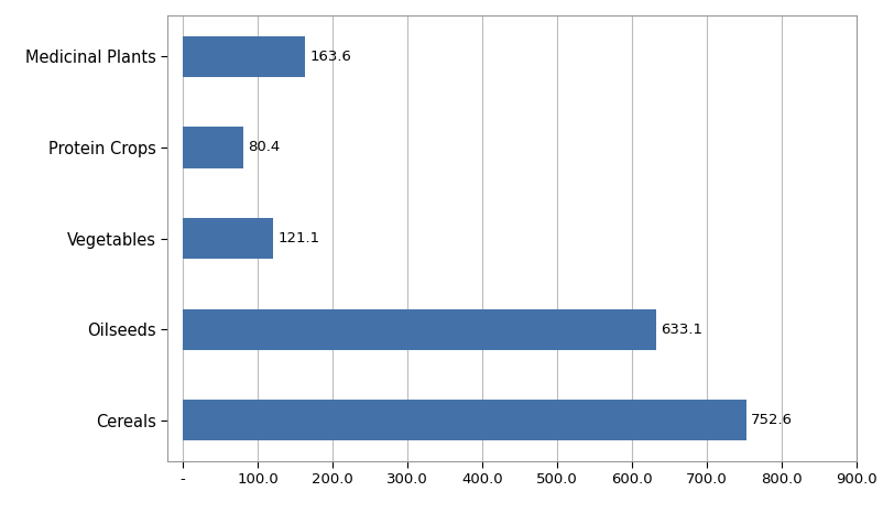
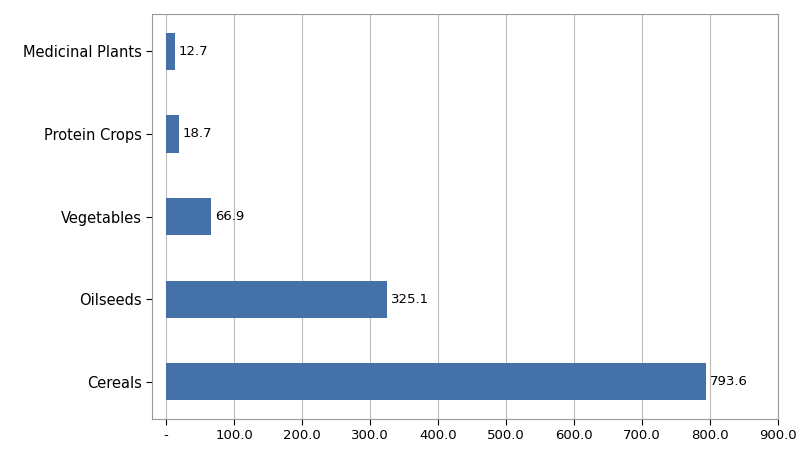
Medicinal Plants: 163.6 -> 12.7
Protein Crops: 80.4 -> 18.7
Vegetables: 121.1 -> 66.9
Oilseeds: 633.1 -> 325.1
Cereals: 752.6 -> 793.6
